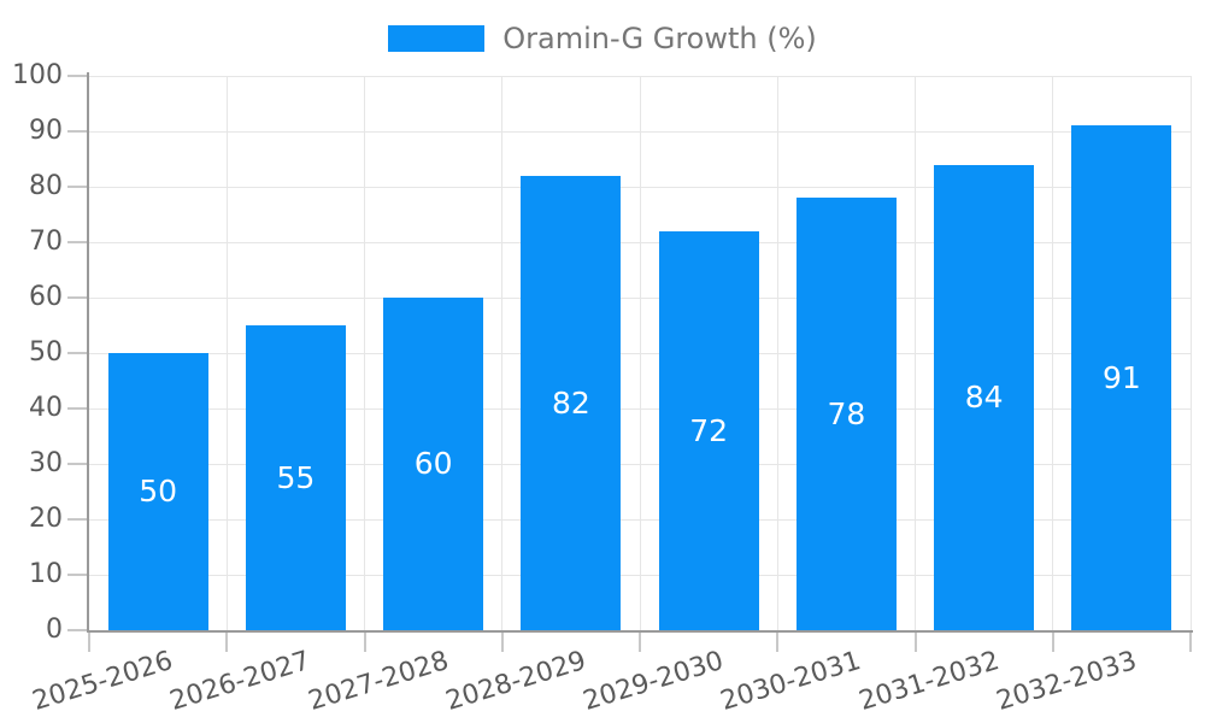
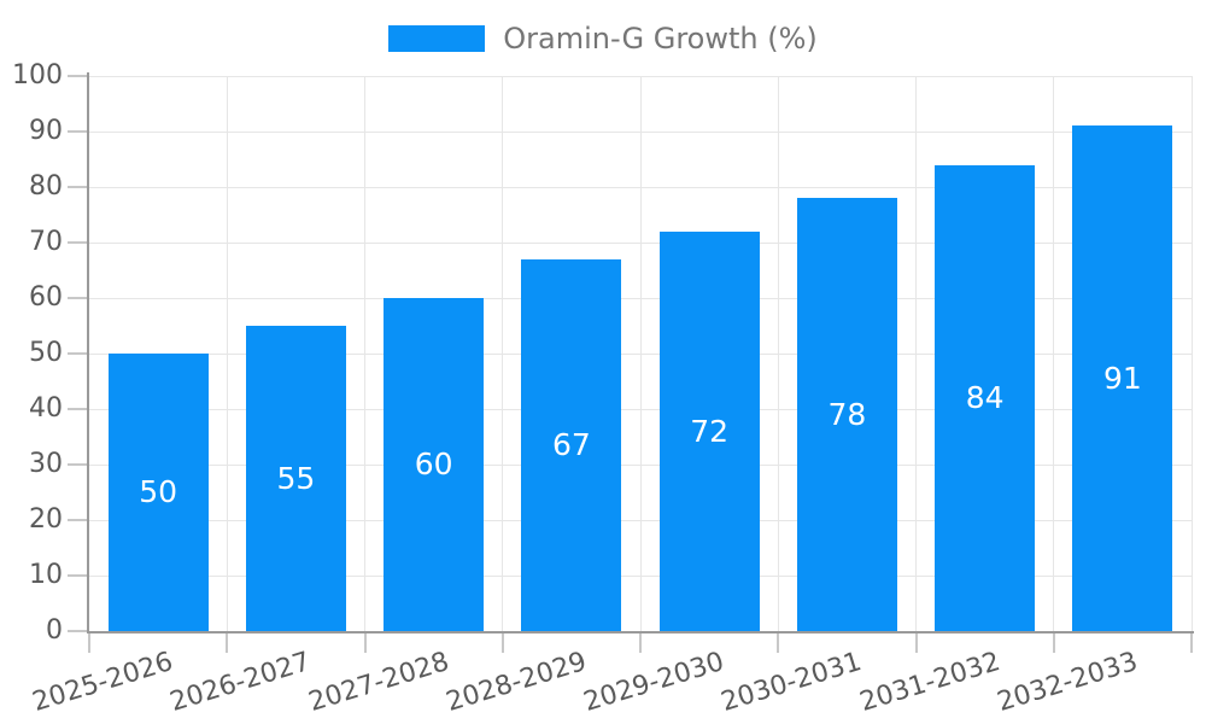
2028-2029: 82 -> 67
